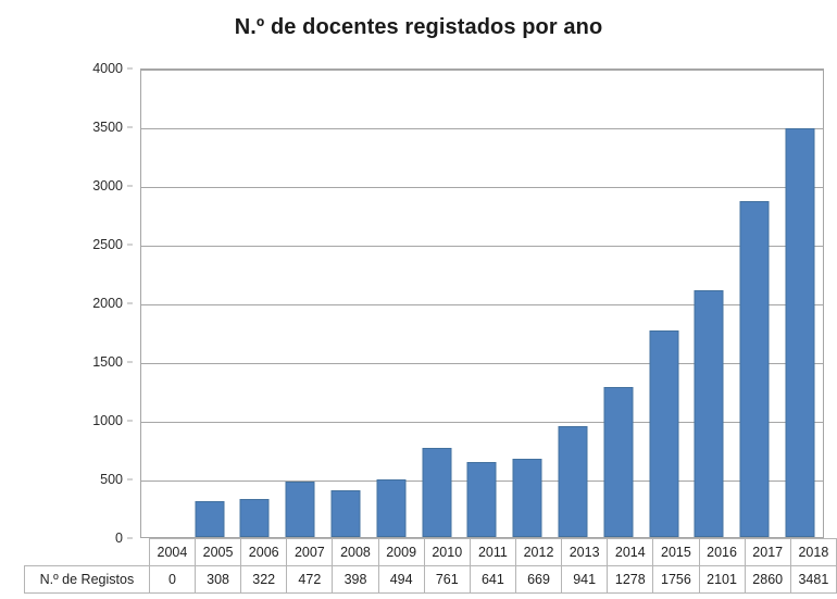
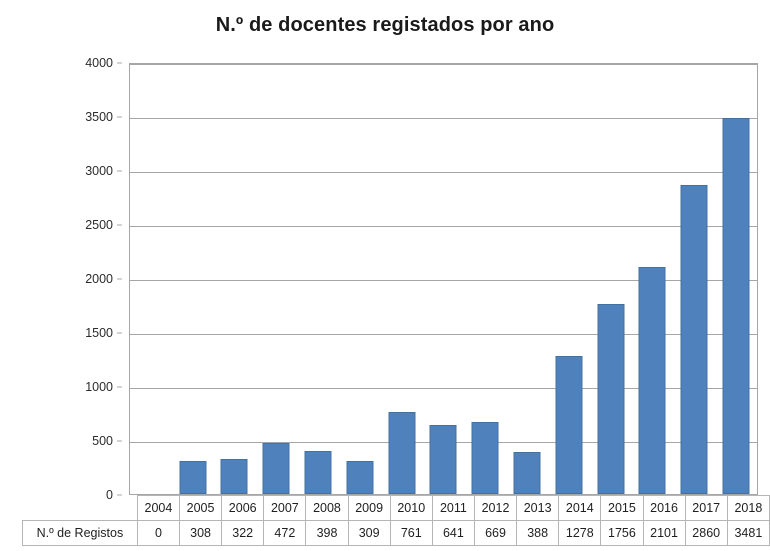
2009: 494 -> 309
2013: 941 -> 388
